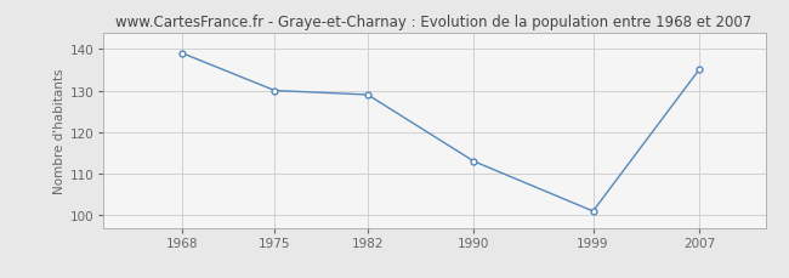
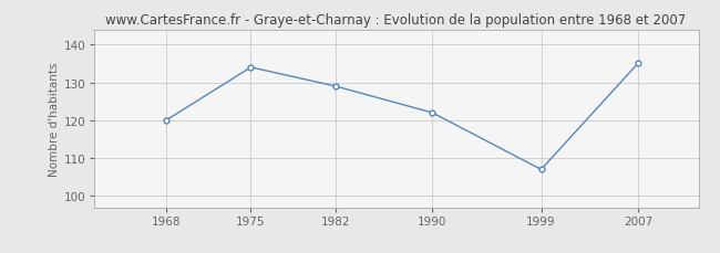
1968: 139 -> 120
1975: 130 -> 134
1990: 113 -> 122
1999: 101 -> 107
